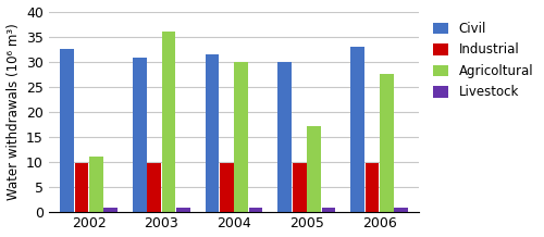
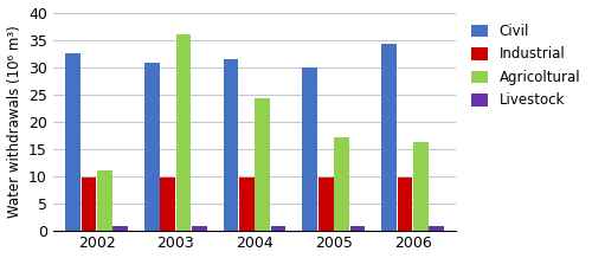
Agricoltural/2004: 30.0 -> 24.2
Civil/2006: 33.0 -> 34.3
Agricoltural/2006: 27.5 -> 16.2
